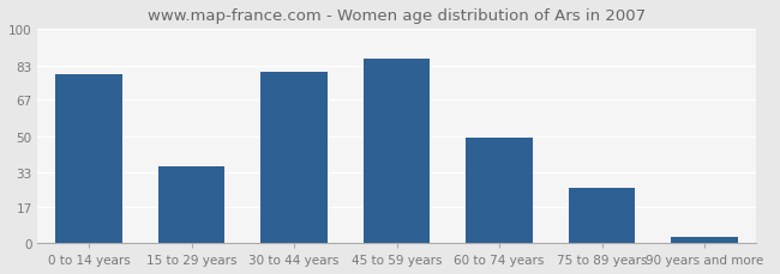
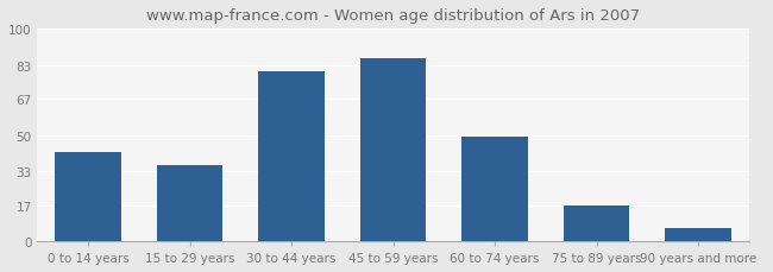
0 to 14 years: 79 -> 42
75 to 89 years: 26 -> 17
90 years and more: 3 -> 6
